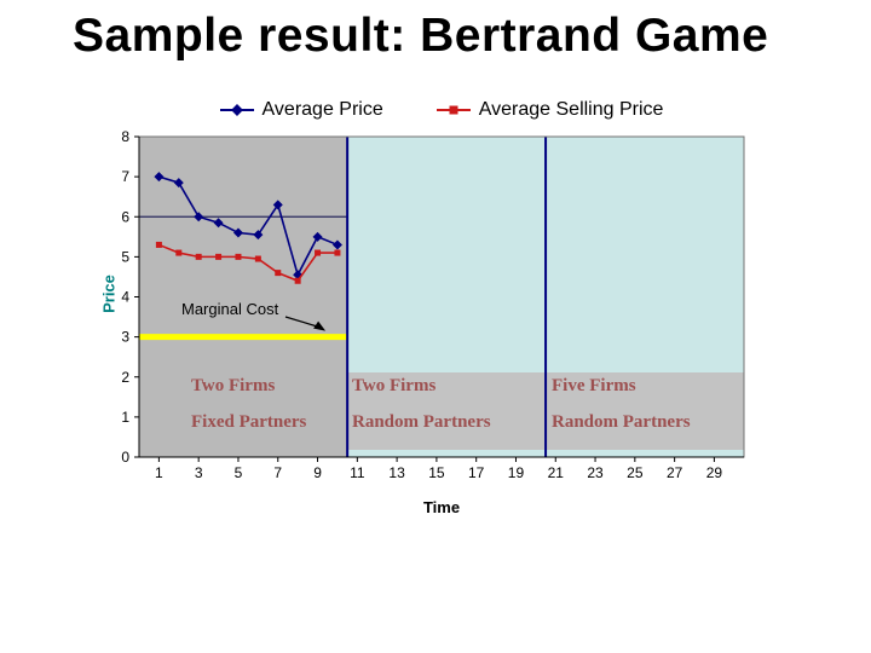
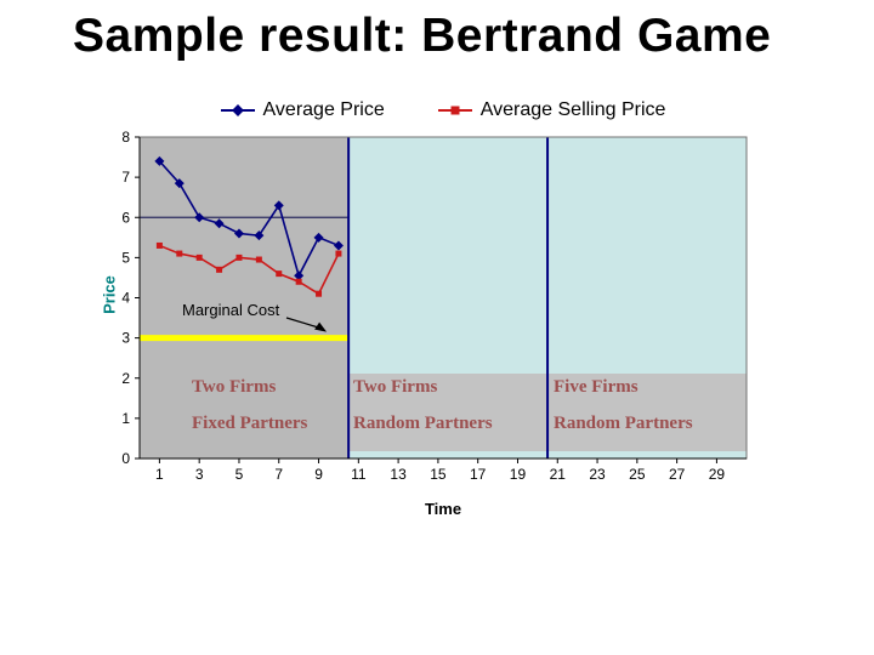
Average Price/1: 7.0 -> 7.4
Average Selling Price/4: 5.0 -> 4.7
Average Selling Price/9: 5.1 -> 4.1
